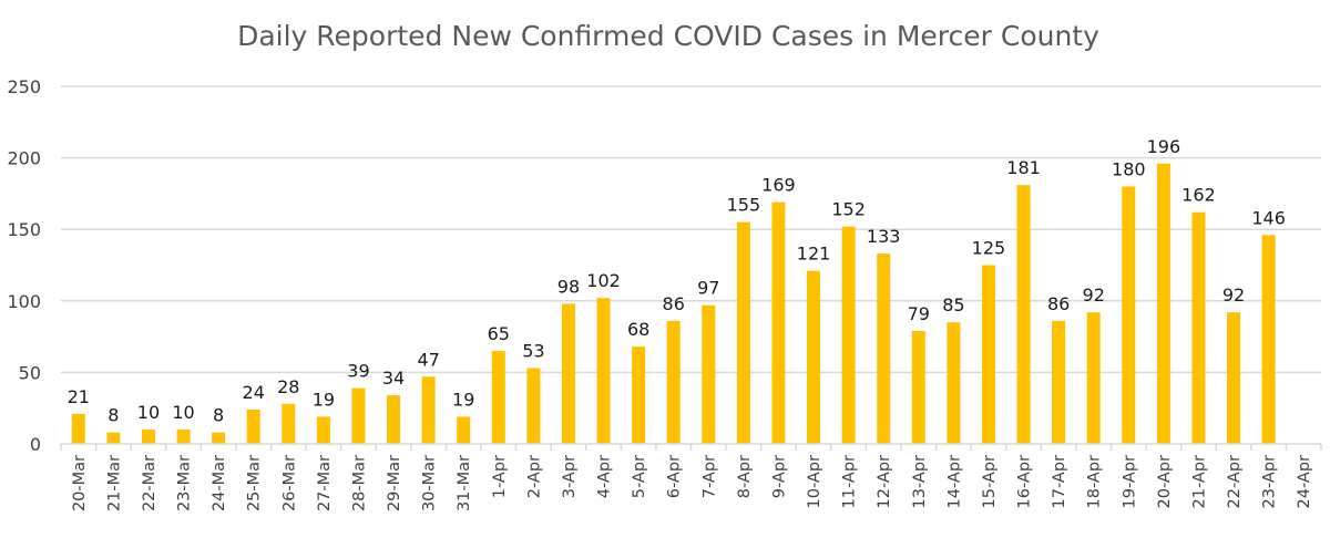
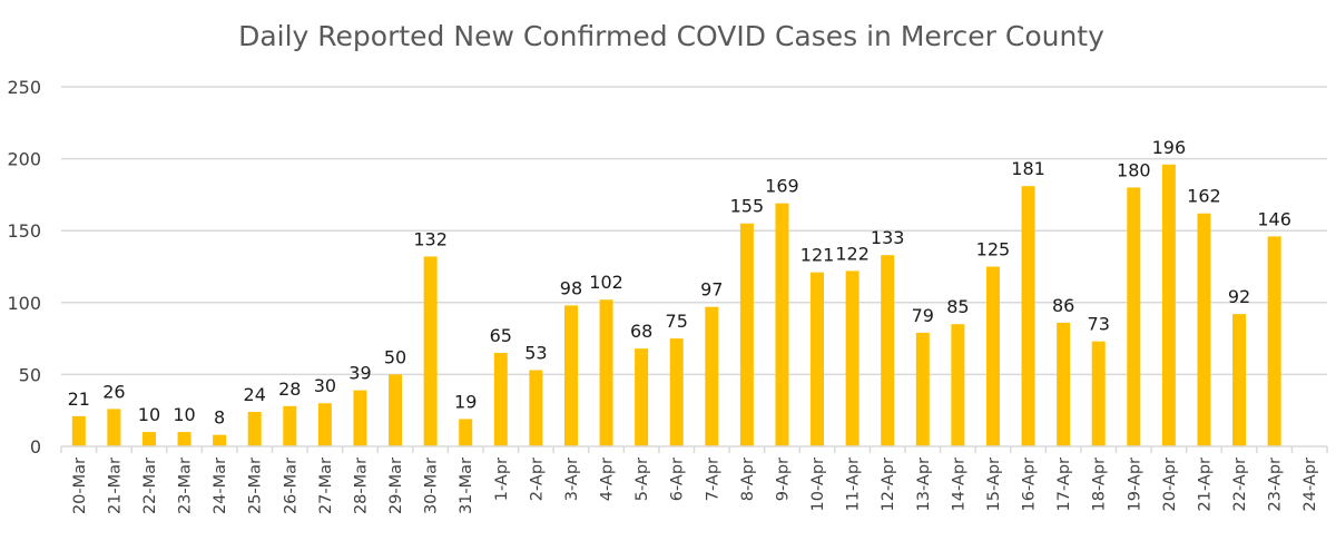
21-Mar: 8 -> 26
27-Mar: 19 -> 30
29-Mar: 34 -> 50
30-Mar: 47 -> 132
6-Apr: 86 -> 75
11-Apr: 152 -> 122
18-Apr: 92 -> 73
